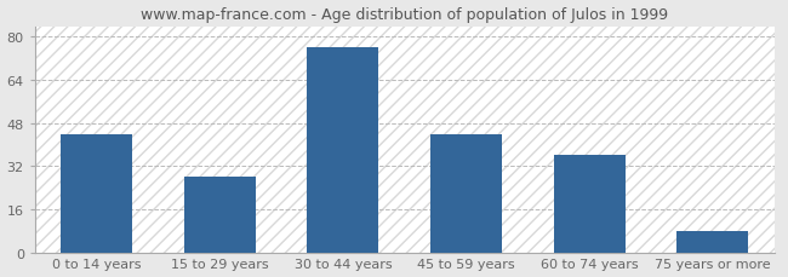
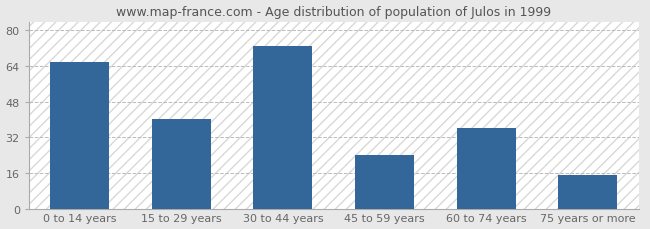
0 to 14 years: 44 -> 66
15 to 29 years: 28 -> 40
30 to 44 years: 76 -> 73
45 to 59 years: 44 -> 24
75 years or more: 8 -> 15
